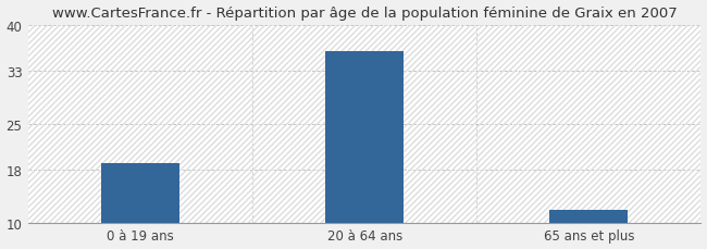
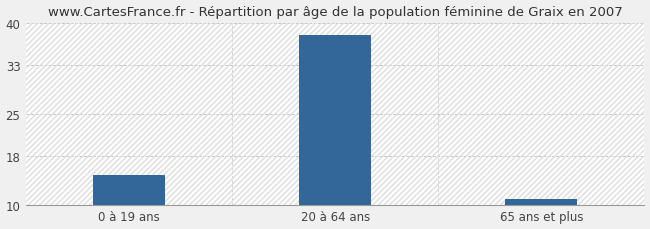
0 à 19 ans: 19 -> 15
20 à 64 ans: 36 -> 38
65 ans et plus: 12 -> 11
